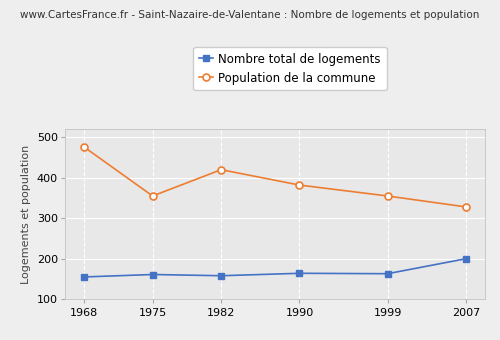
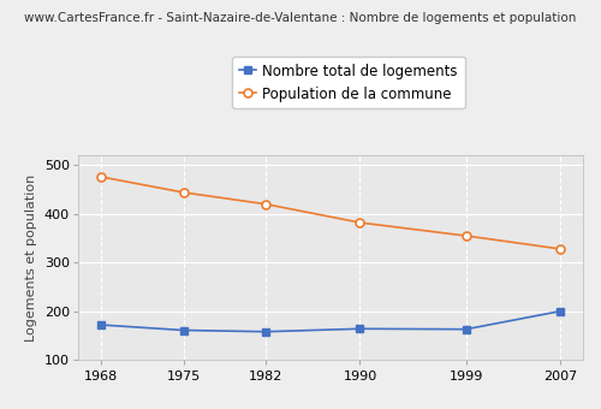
Nombre total de logements/1968: 155 -> 172
Population de la commune/1975: 355 -> 444
